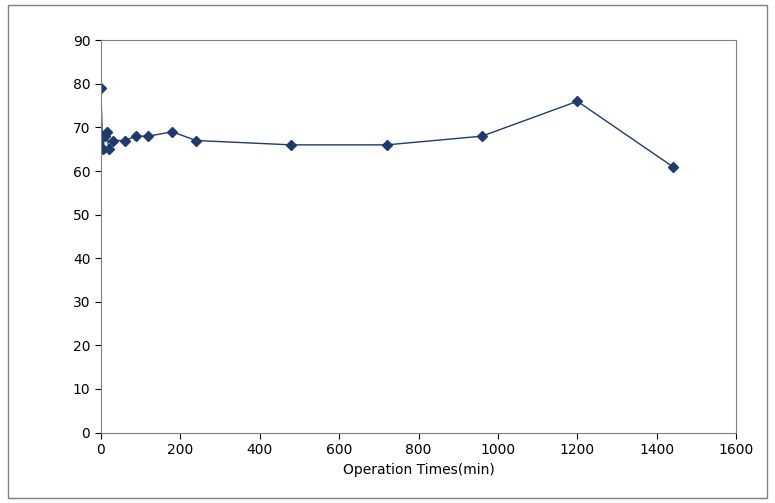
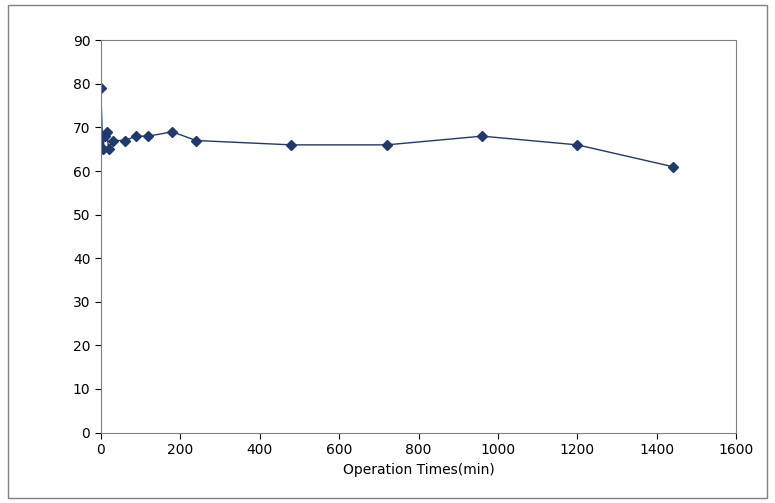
1200: 76 -> 66
